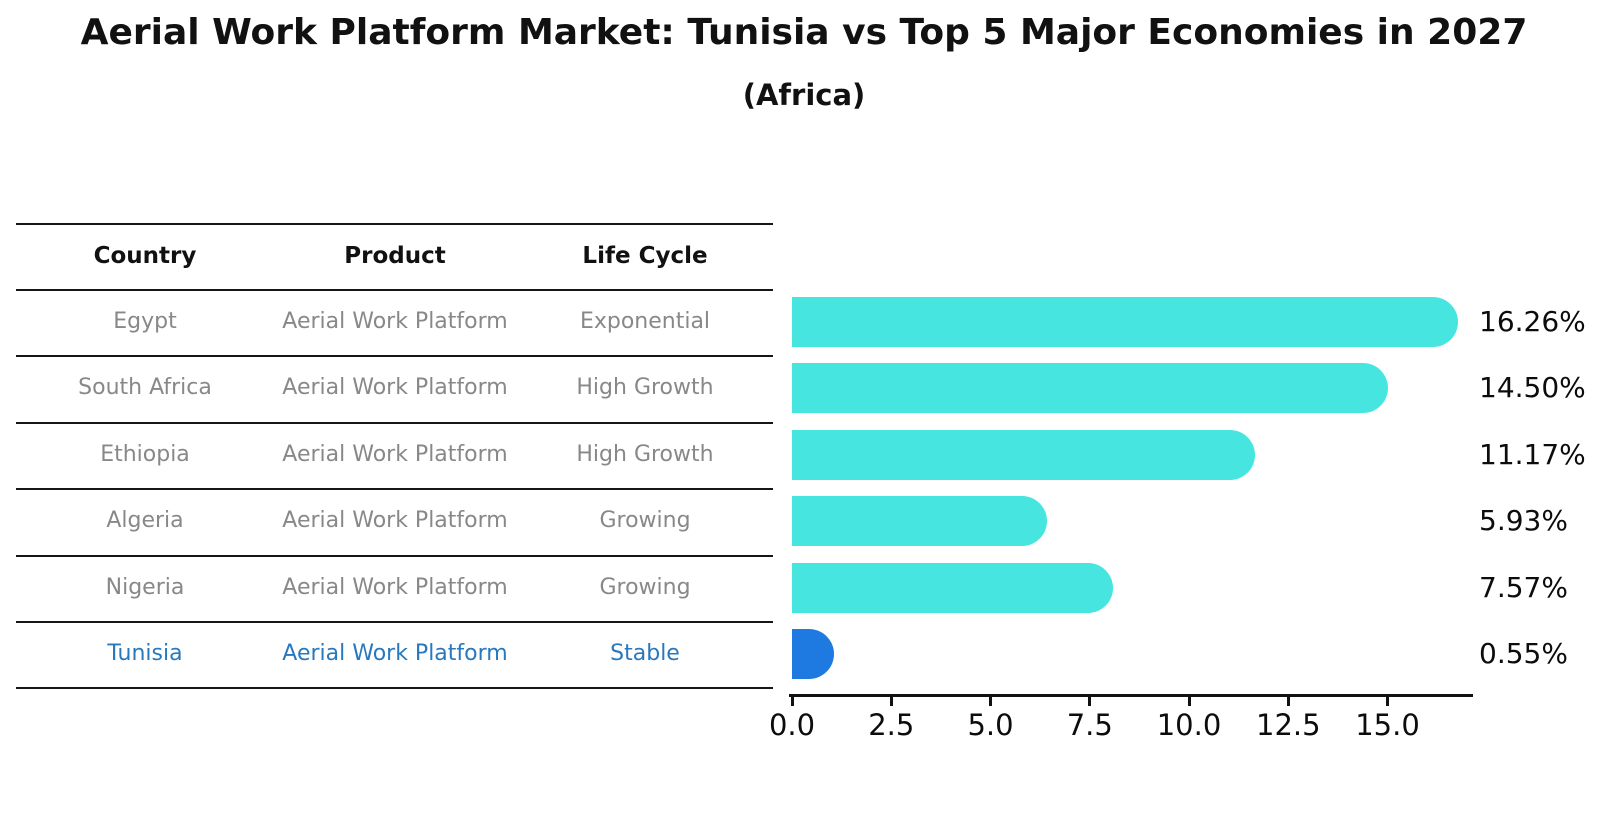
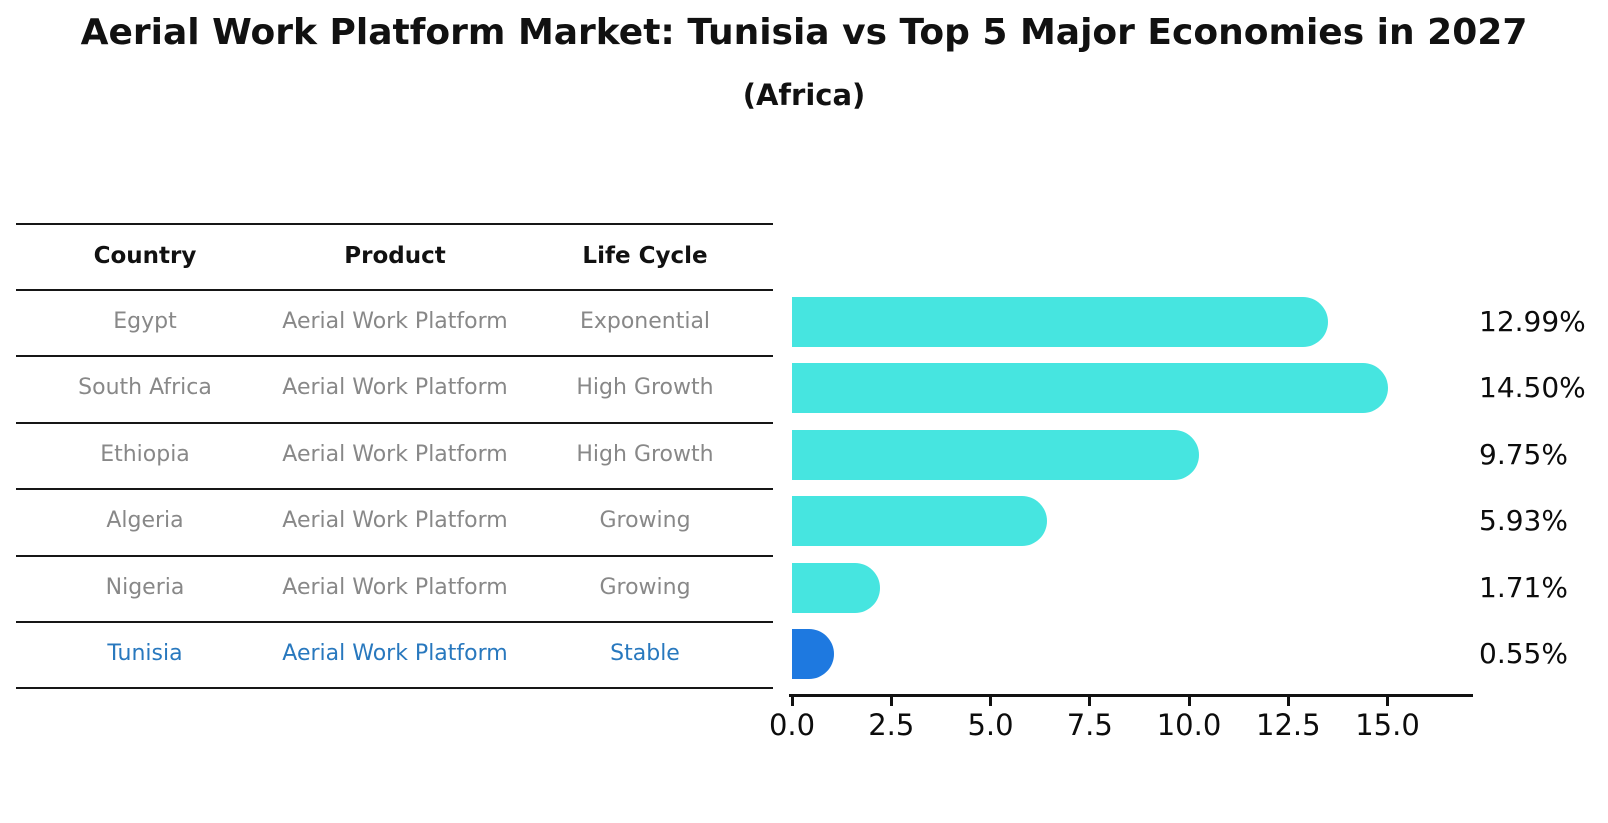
Egypt: 16.26% -> 12.99%
Ethiopia: 11.17% -> 9.75%
Nigeria: 7.57% -> 1.71%
